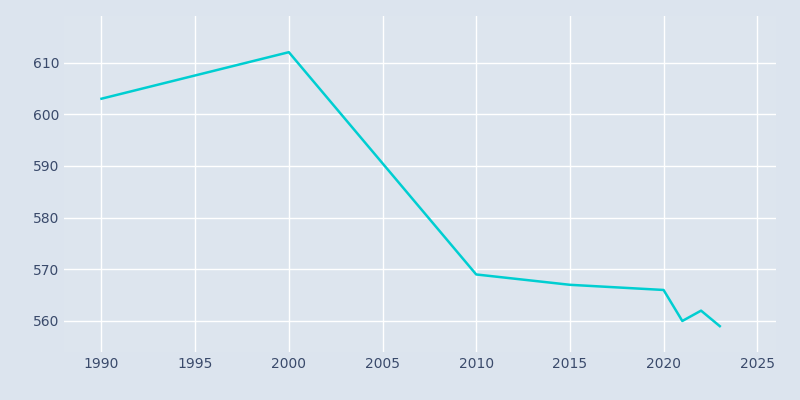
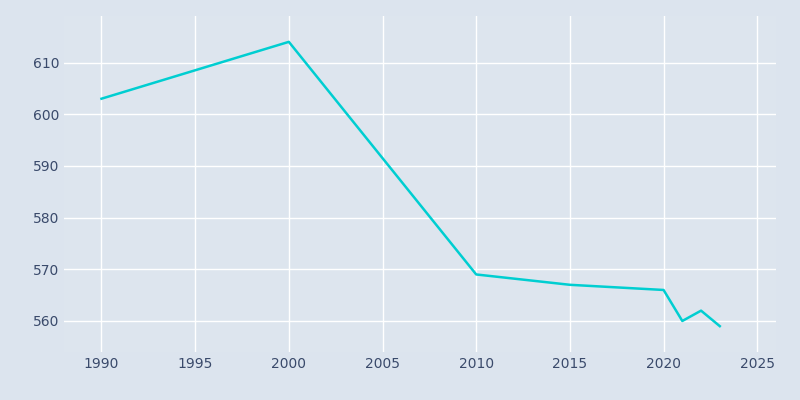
2000: 612 -> 614
